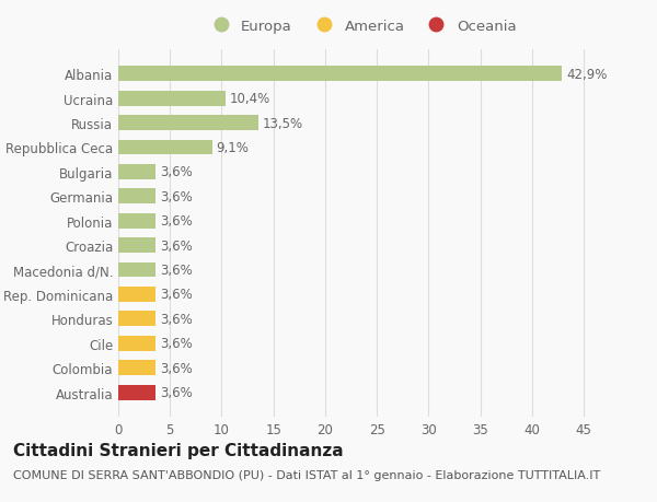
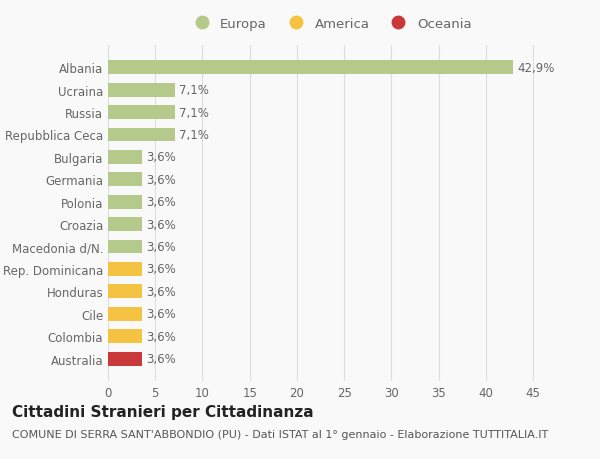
Ucraina: 10,4% -> 7,1%
Russia: 13,5% -> 7,1%
Repubblica Ceca: 9,1% -> 7,1%
